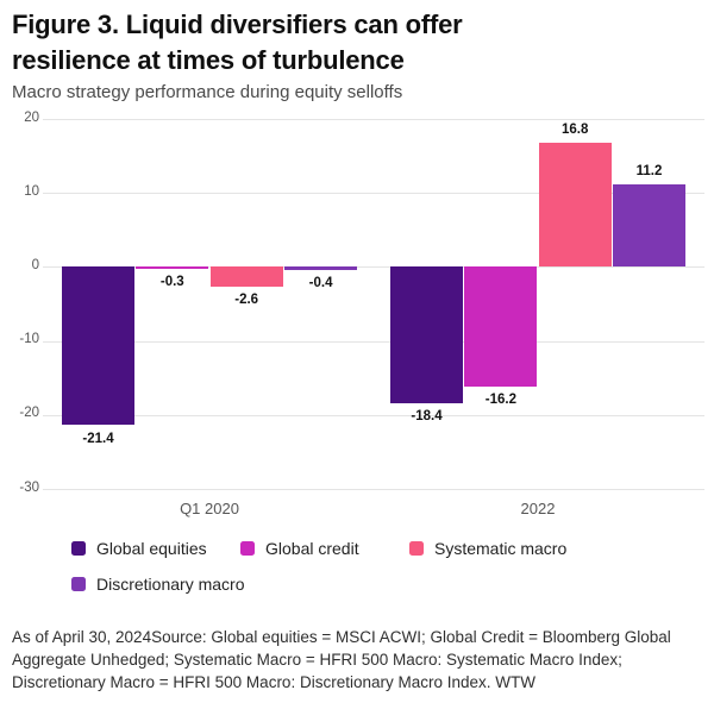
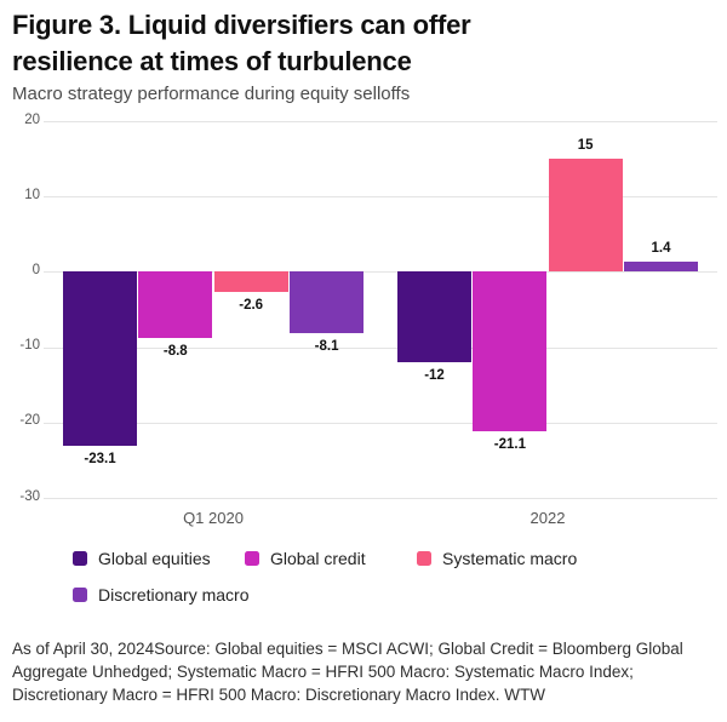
Global equities/Q1 2020: -21.4 -> -23.1
Global credit/Q1 2020: -0.3 -> -8.8
Discretionary macro/Q1 2020: -0.4 -> -8.1
Global equities/2022: -18.4 -> -12
Global credit/2022: -16.2 -> -21.1
Systematic macro/2022: 16.8 -> 15
Discretionary macro/2022: 11.2 -> 1.4
